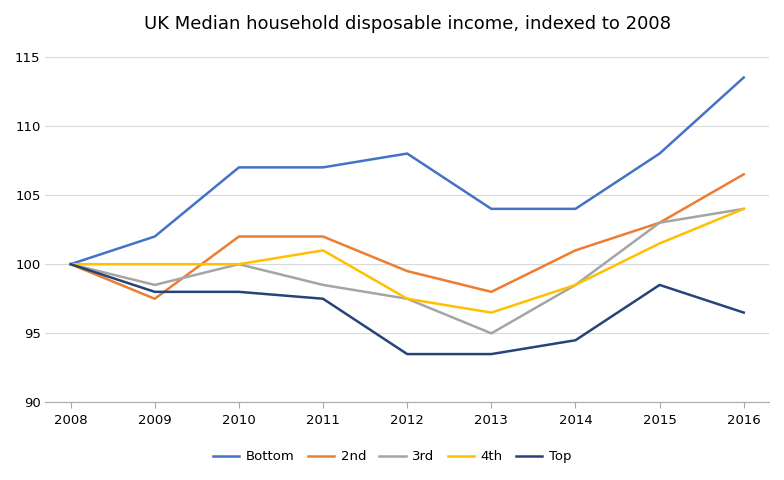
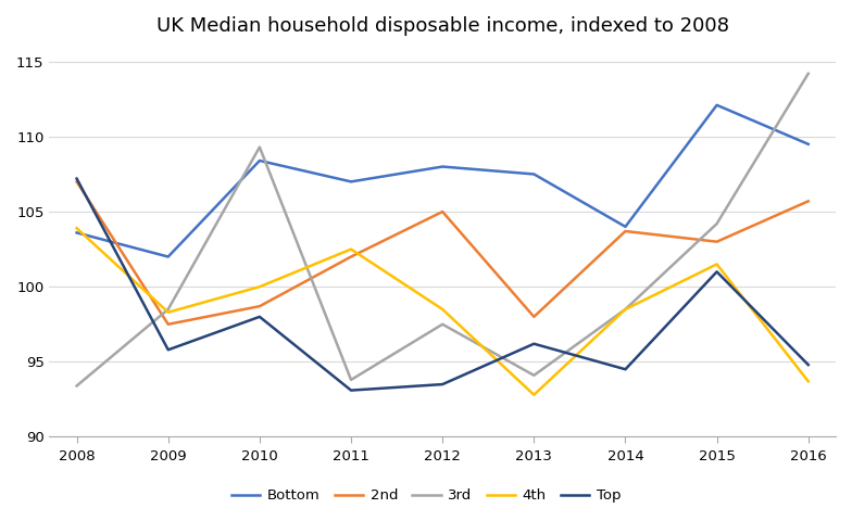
Bottom/2008: 100.0 -> 103.6
2nd/2008: 100.0 -> 107.0
3rd/2008: 100.0 -> 93.4
4th/2008: 100.0 -> 103.9
Top/2008: 100.0 -> 107.2
4th/2009: 100.0 -> 98.3
Top/2009: 98.0 -> 95.8
Bottom/2010: 107.0 -> 108.4
2nd/2010: 102.0 -> 98.7
3rd/2010: 100.0 -> 109.3
3rd/2011: 98.5 -> 93.8
4th/2011: 101.0 -> 102.5
Top/2011: 97.5 -> 93.1
2nd/2012: 99.5 -> 105.0
4th/2012: 97.5 -> 98.5
Bottom/2013: 104.0 -> 107.5
3rd/2013: 95.0 -> 94.1
4th/2013: 96.5 -> 92.8
Top/2013: 93.5 -> 96.2
2nd/2014: 101.0 -> 103.7
Bottom/2015: 108.0 -> 112.1
3rd/2015: 103.0 -> 104.2
Top/2015: 98.5 -> 101.0
Bottom/2016: 113.5 -> 109.5
2nd/2016: 106.5 -> 105.7
3rd/2016: 104.0 -> 114.2
4th/2016: 104.0 -> 93.7
Top/2016: 96.5 -> 94.8
